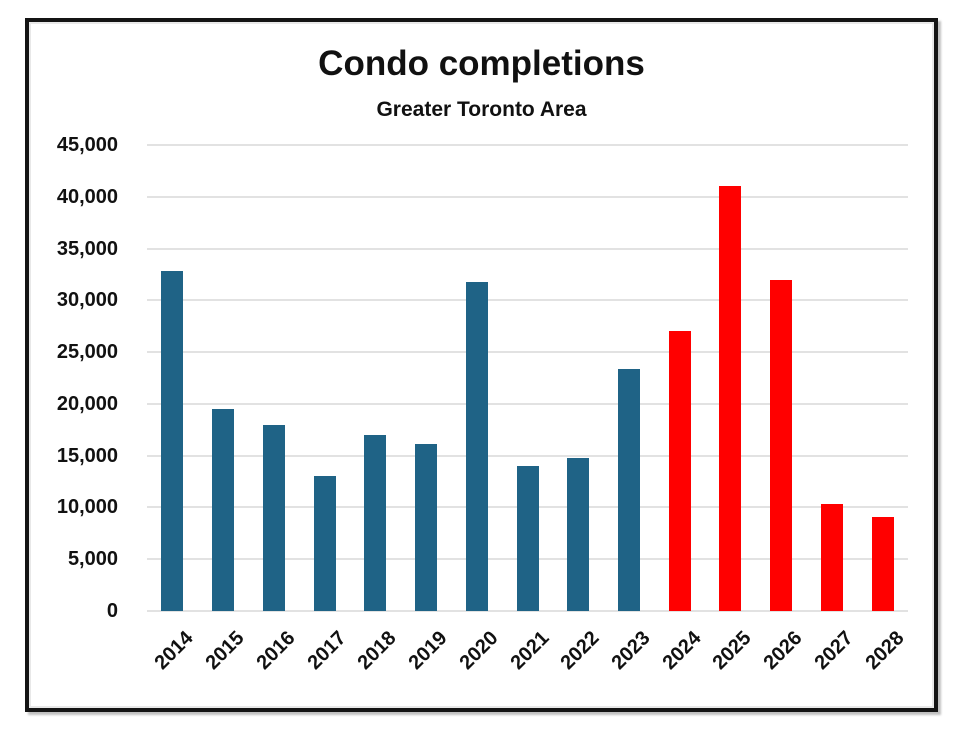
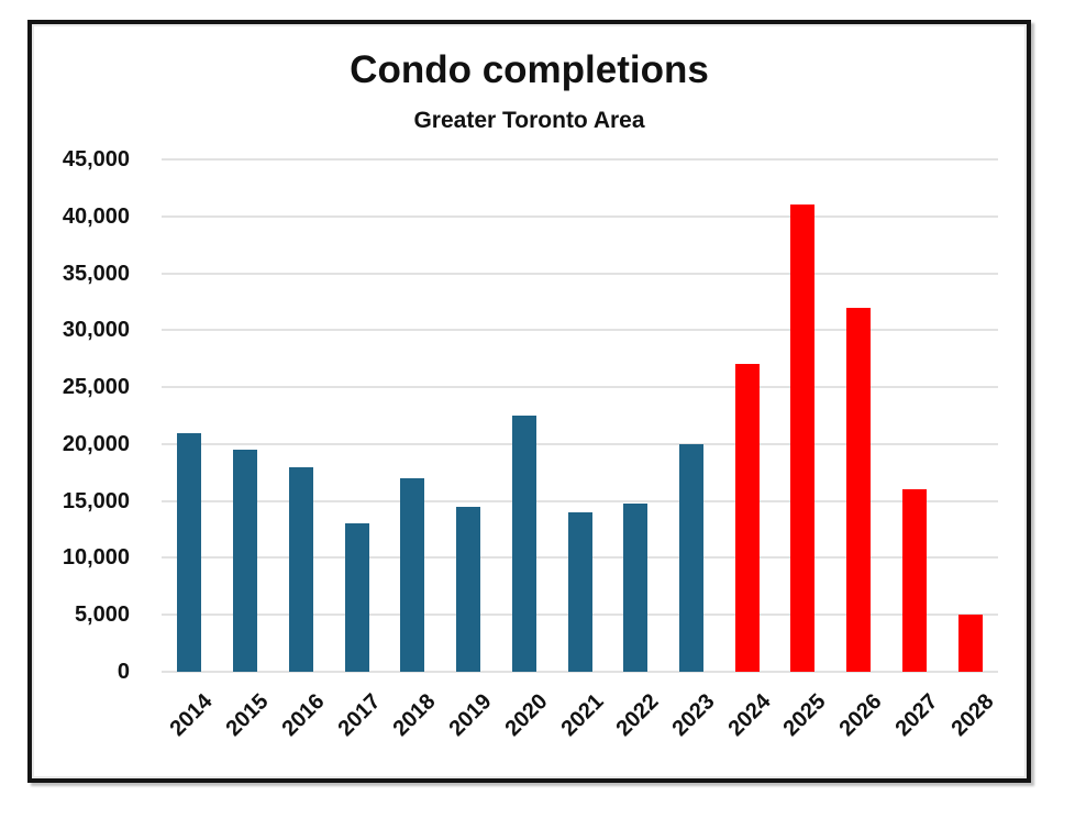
2014: 32800 -> 21000
2019: 16100 -> 14500
2020: 31800 -> 22500
2023: 23400 -> 20000
2027: 10300 -> 16000
2028: 9100 -> 5000
